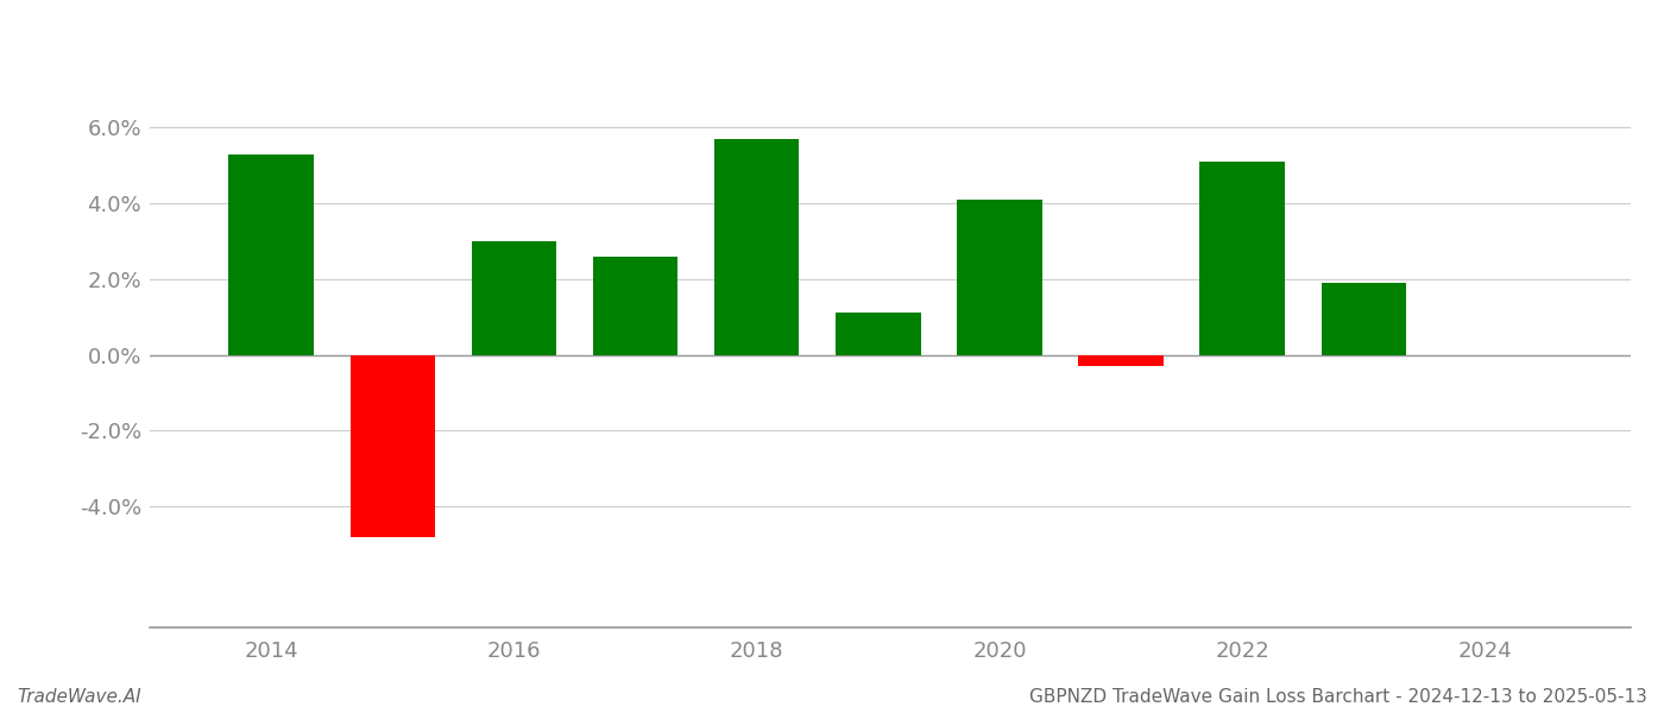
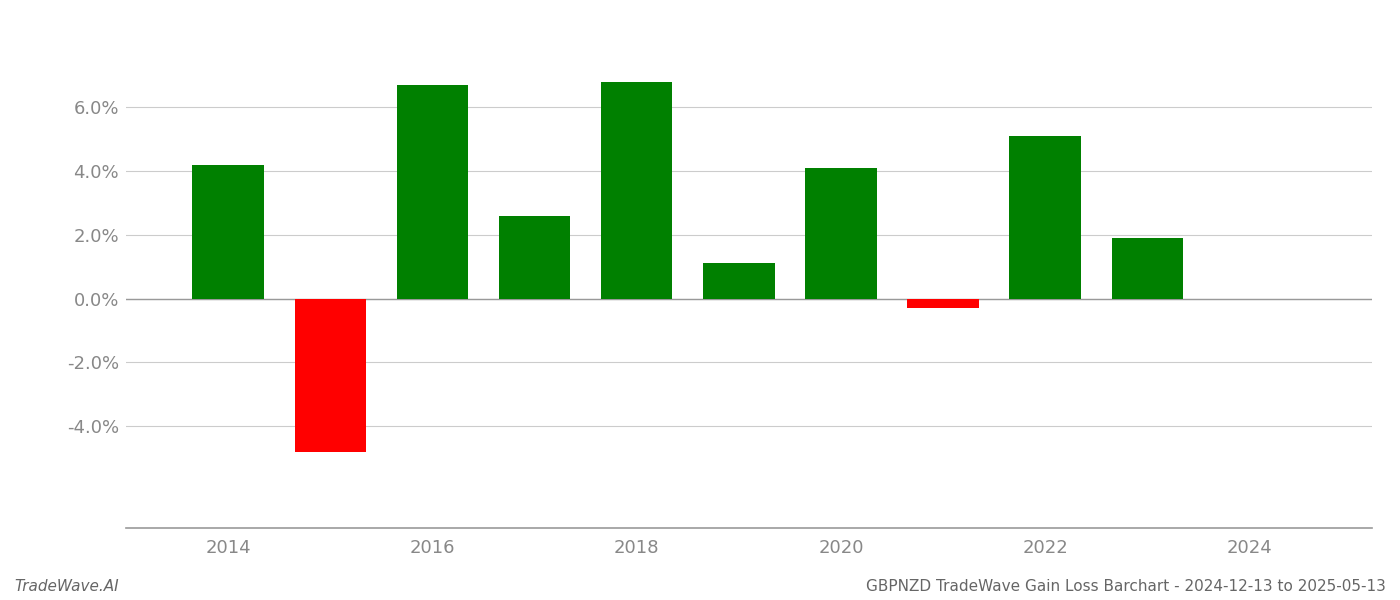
2014: 5.3% -> 4.2%
2016: 3.0% -> 6.7%
2018: 5.7% -> 6.8%
